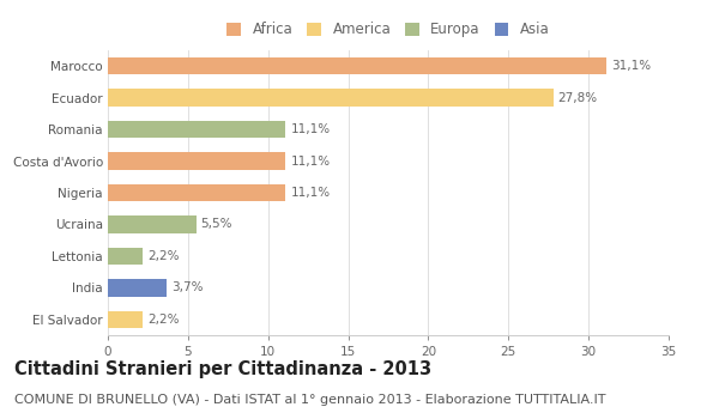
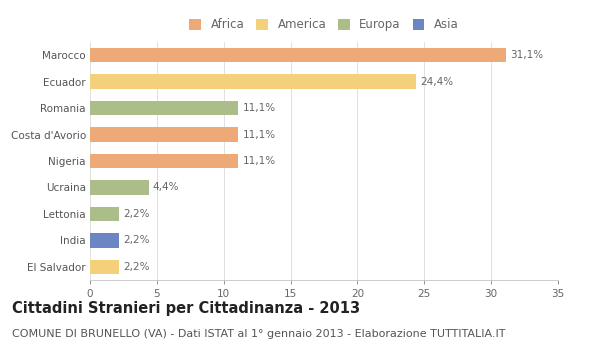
Ecuador: 27,8% -> 24,4%
Ucraina: 5,5% -> 4,4%
India: 3,7% -> 2,2%
